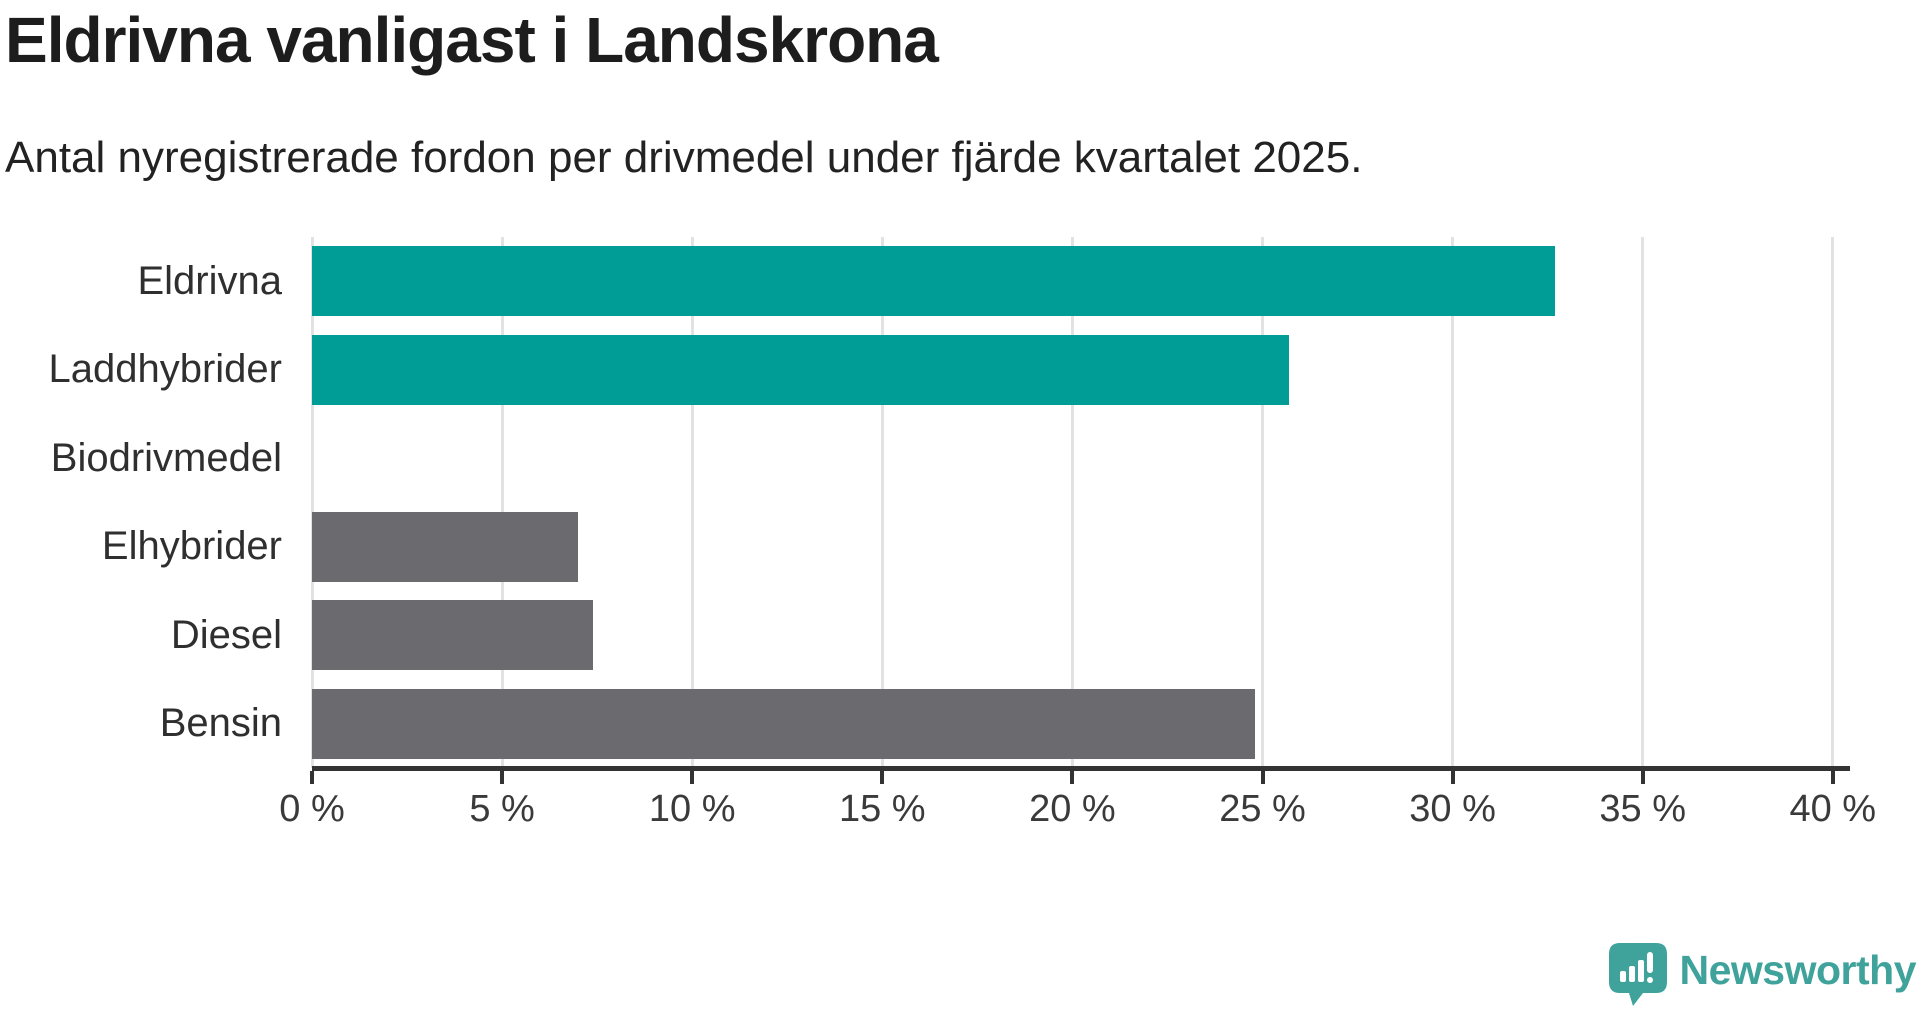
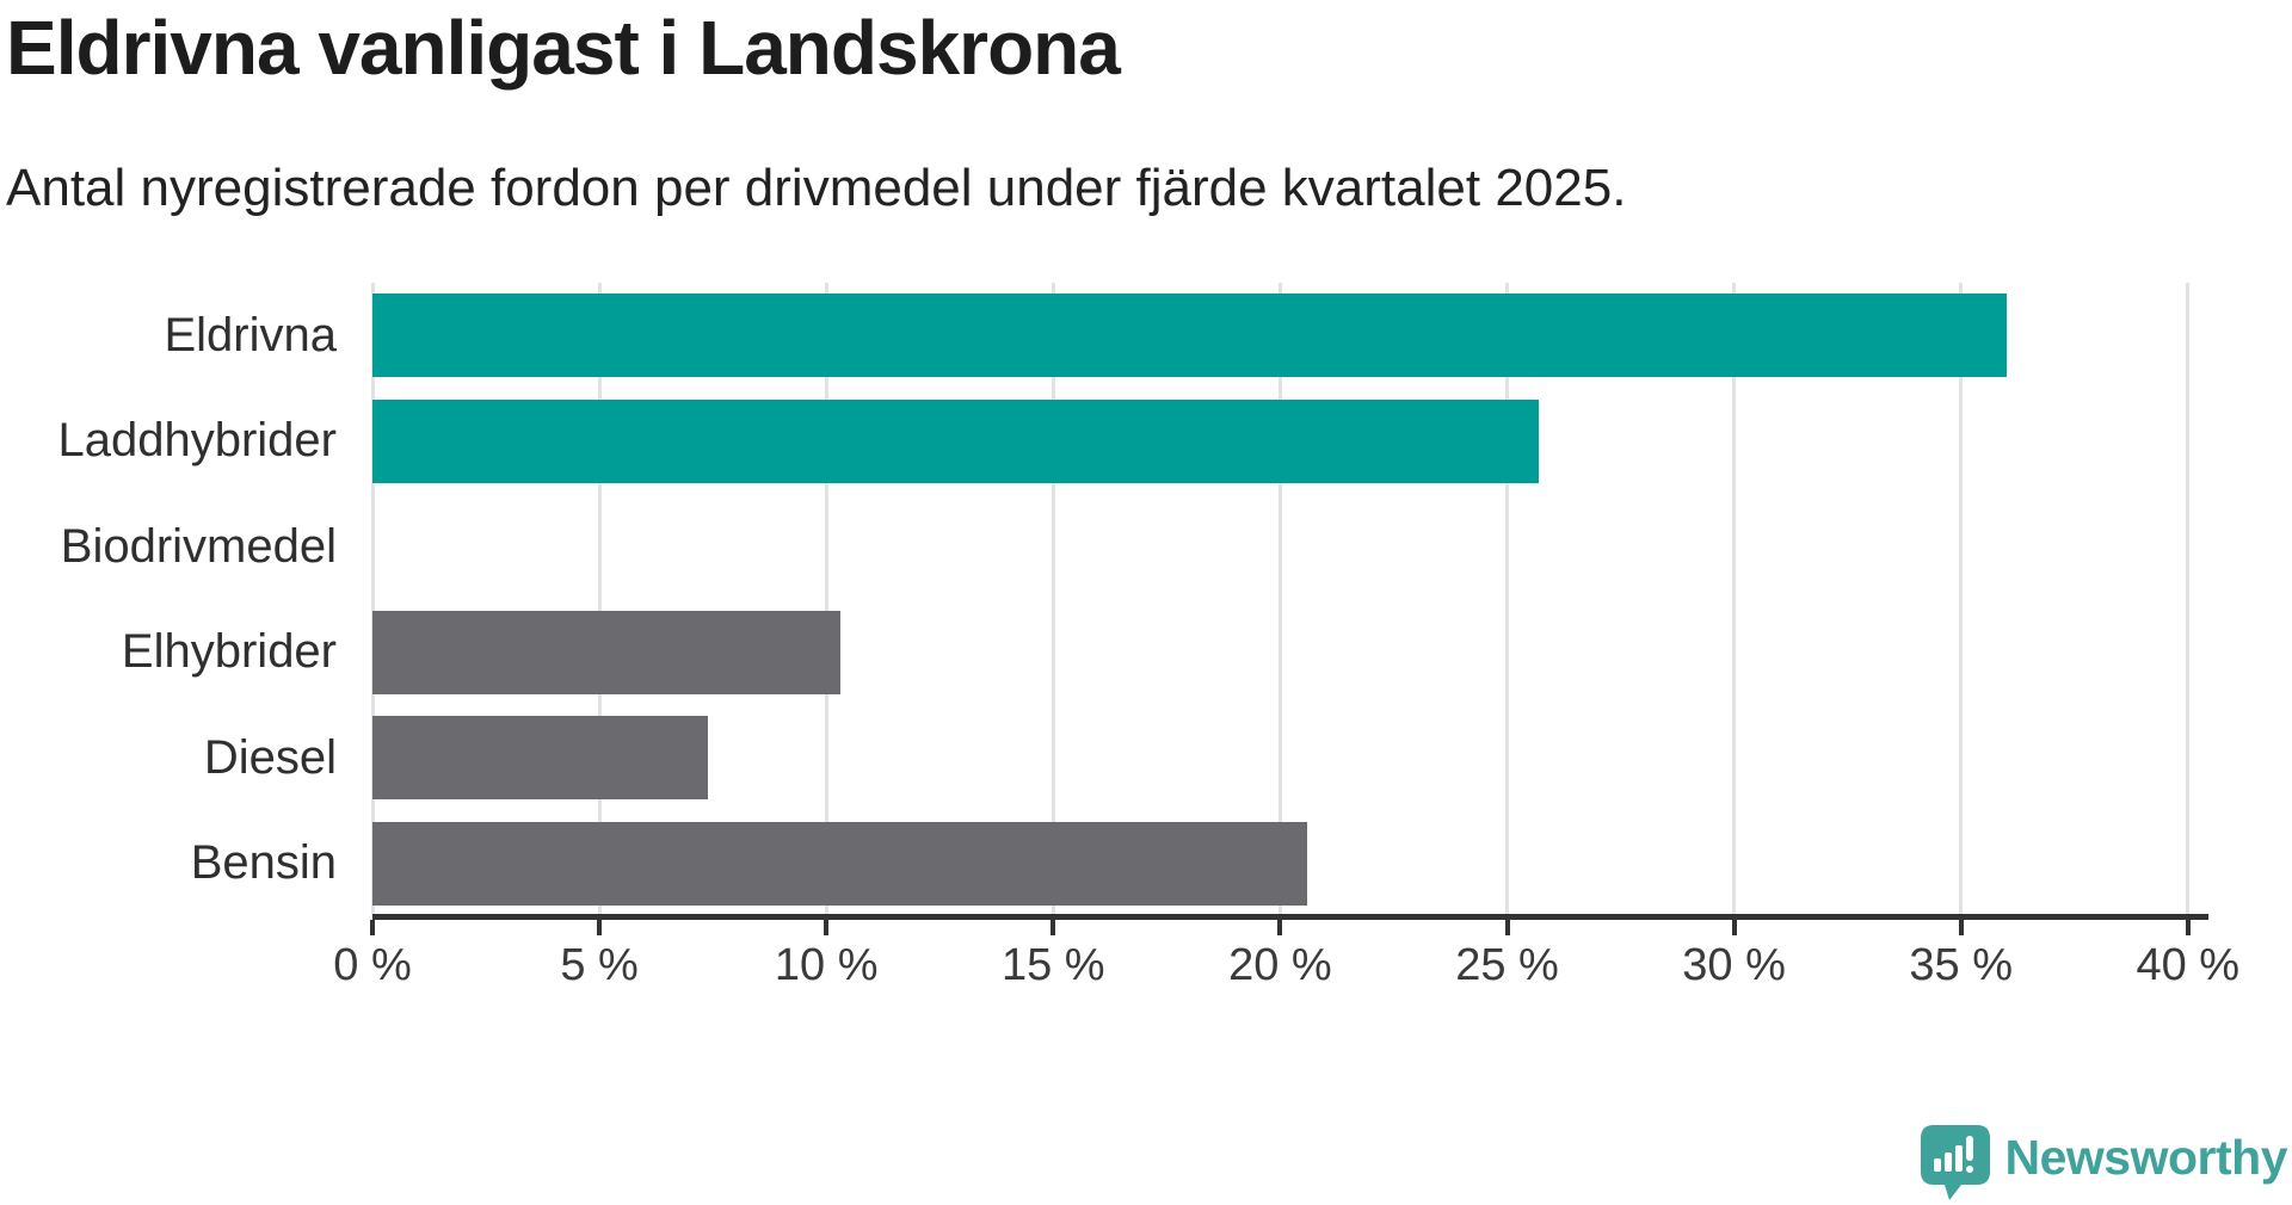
Eldrivna: 32.7% -> 36.0%
Elhybrider: 7.0% -> 10.3%
Bensin: 24.8% -> 20.6%
